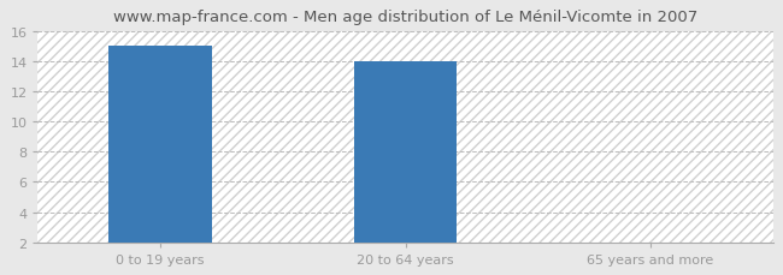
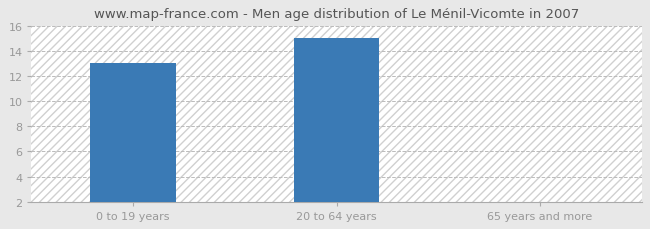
0 to 19 years: 15 -> 13
20 to 64 years: 14 -> 15
